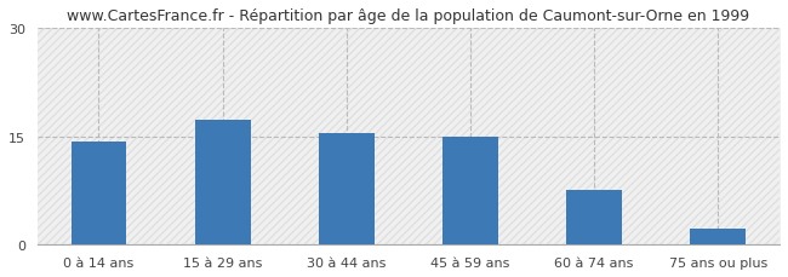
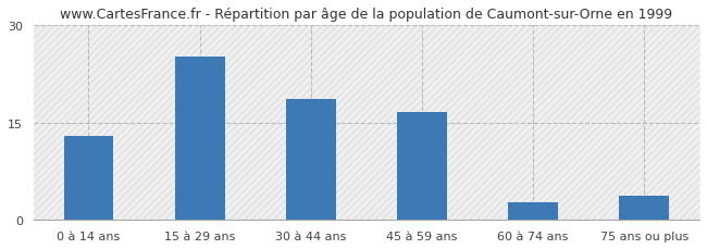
0 à 14 ans: 14.3 -> 13.0
15 à 29 ans: 17.3 -> 25.2
30 à 44 ans: 15.5 -> 18.6
45 à 59 ans: 15.0 -> 16.6
60 à 74 ans: 7.5 -> 2.8
75 ans ou plus: 2.2 -> 3.8
